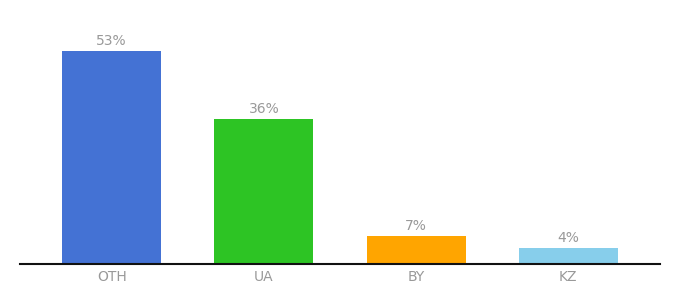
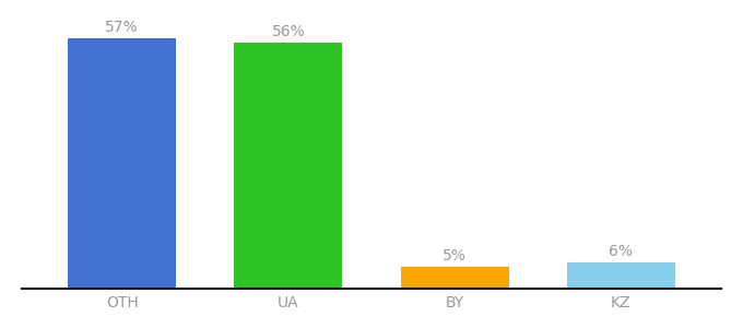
OTH: 53% -> 57%
UA: 36% -> 56%
BY: 7% -> 5%
KZ: 4% -> 6%
